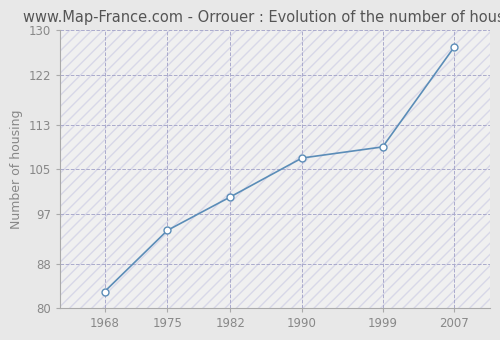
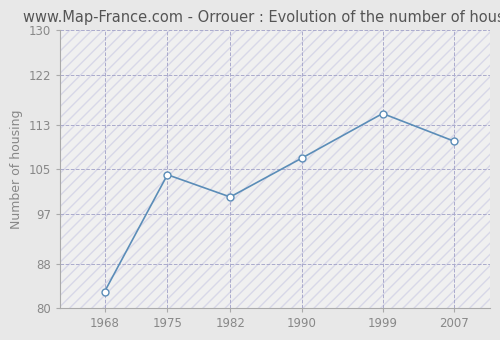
1975: 94 -> 104
1999: 109 -> 115
2007: 127 -> 110
